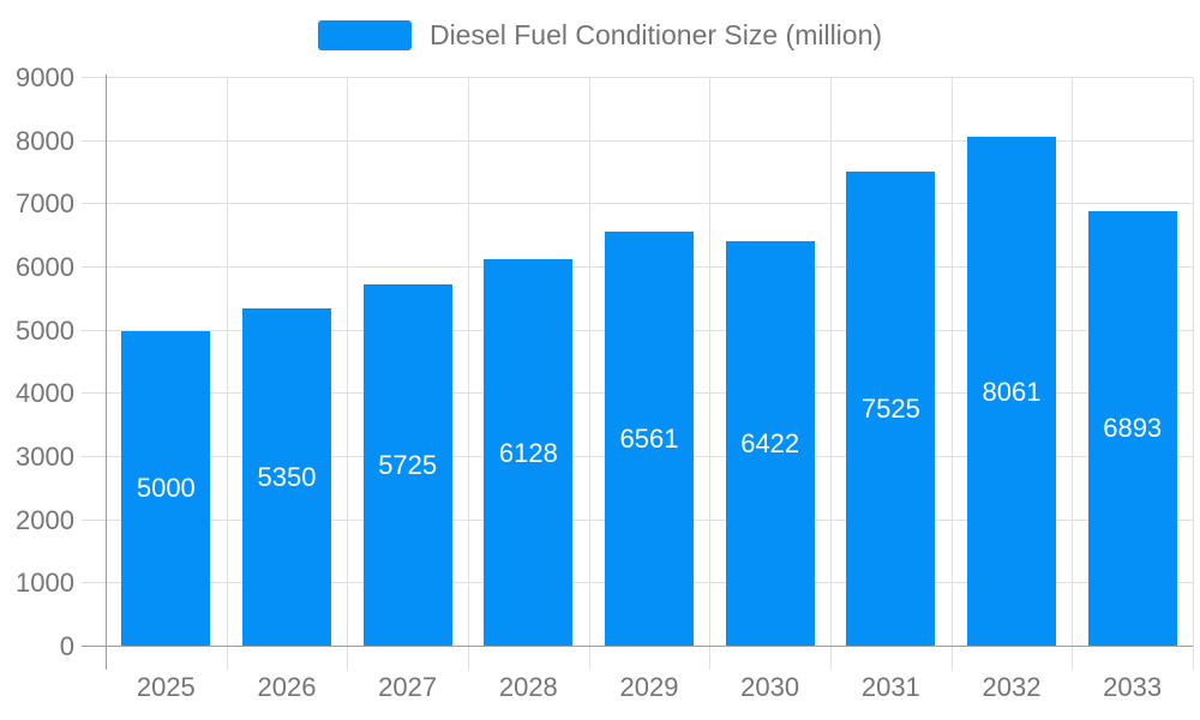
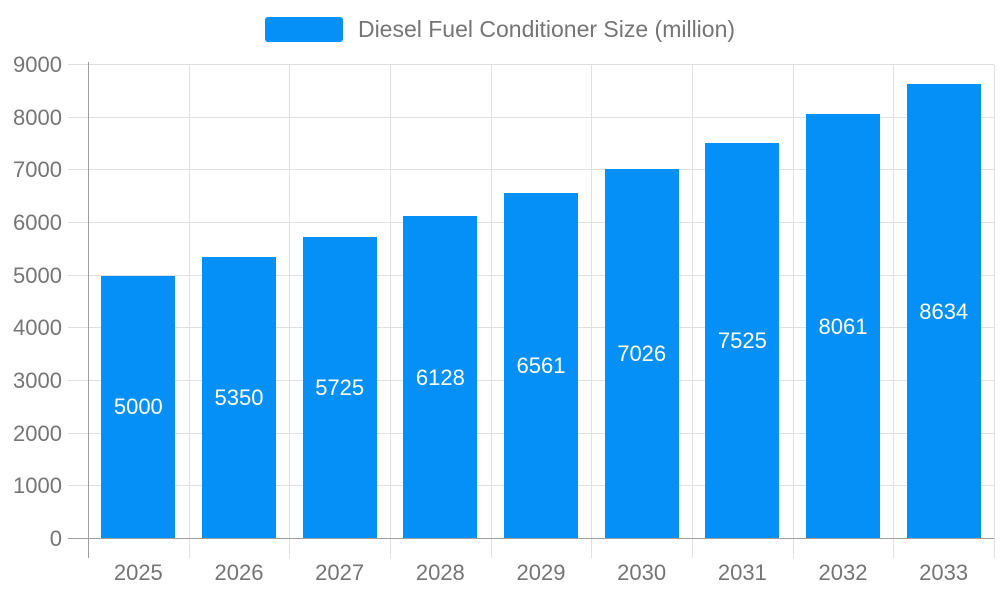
2030: 6422 -> 7026
2033: 6893 -> 8634
